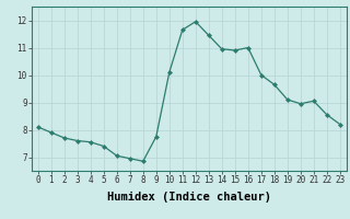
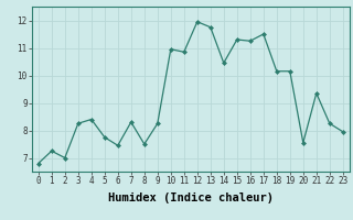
0: 8.10 -> 6.80
1: 7.90 -> 7.25
2: 7.70 -> 7.00
3: 7.60 -> 8.25
4: 7.55 -> 8.40
5: 7.40 -> 7.75
6: 7.05 -> 7.45
7: 6.95 -> 8.30
8: 6.85 -> 7.50
9: 7.75 -> 8.25
10: 10.10 -> 10.95
11: 11.65 -> 10.85
13: 11.45 -> 11.75
14: 10.95 -> 10.45
15: 10.90 -> 11.30
16: 11.00 -> 11.25
17: 10.00 -> 11.50
18: 9.65 -> 10.15
19: 9.10 -> 10.15
20: 8.95 -> 7.55
21: 9.05 -> 9.35
22: 8.55 -> 8.25
23: 8.20 -> 7.95
